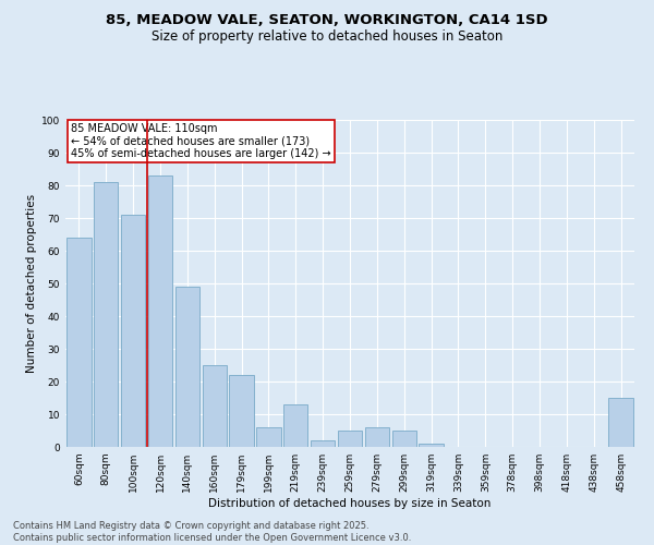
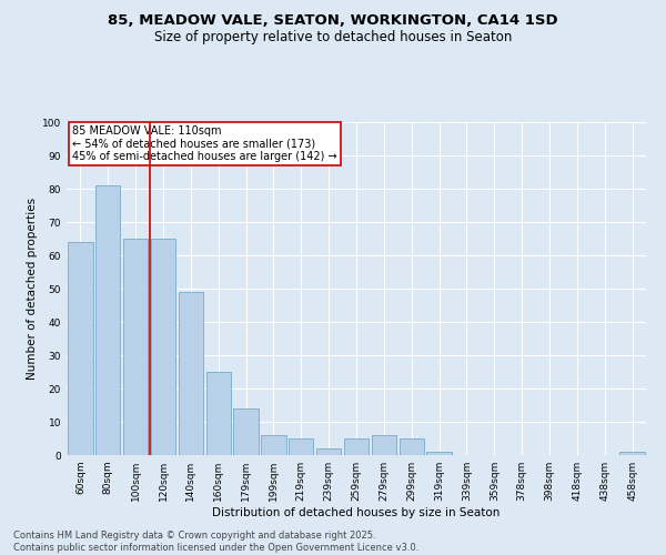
100sqm: 71 -> 65
120sqm: 83 -> 65
179sqm: 22 -> 14
219sqm: 13 -> 5
458sqm: 15 -> 1
